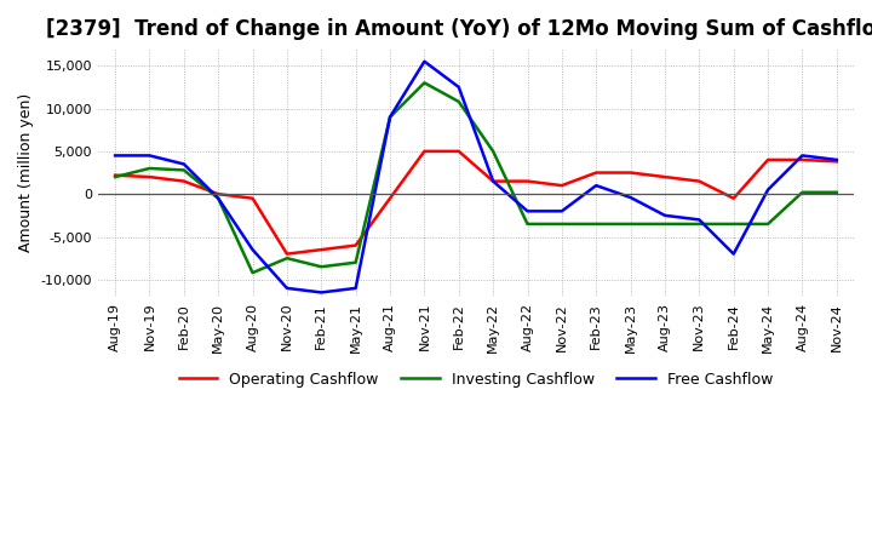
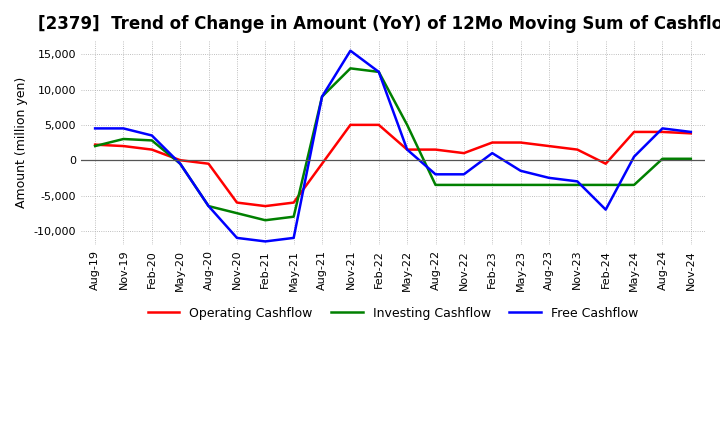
Investing Cashflow/Aug-20: -9,200 -> -6,500
Operating Cashflow/Nov-20: -7,000 -> -6,000
Investing Cashflow/Feb-22: 10,800 -> 12,500
Free Cashflow/May-23: -400 -> -1,500
